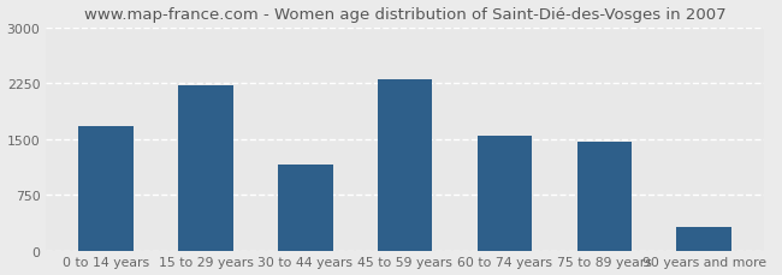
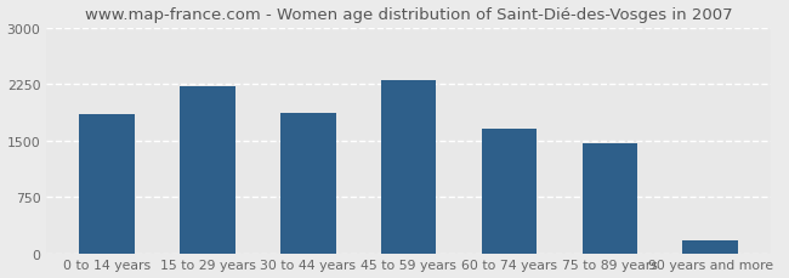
0 to 14 years: 1680 -> 1850
30 to 44 years: 1160 -> 1870
60 to 74 years: 1540 -> 1660
90 years and more: 320 -> 180
